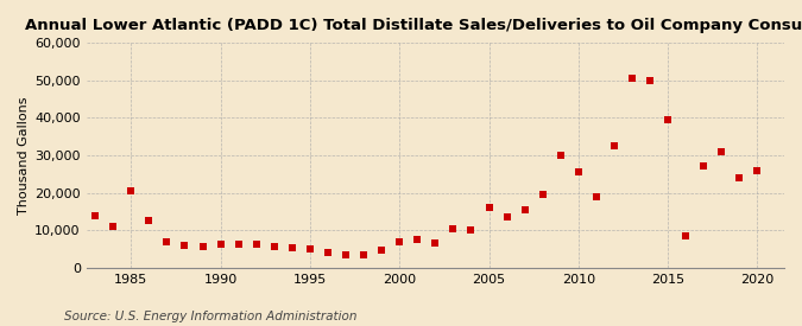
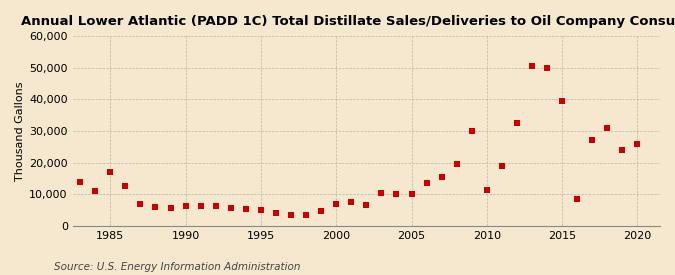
1985: 20,500 -> 17,000
2005: 16,000 -> 10,000
2010: 25,500 -> 11,500
